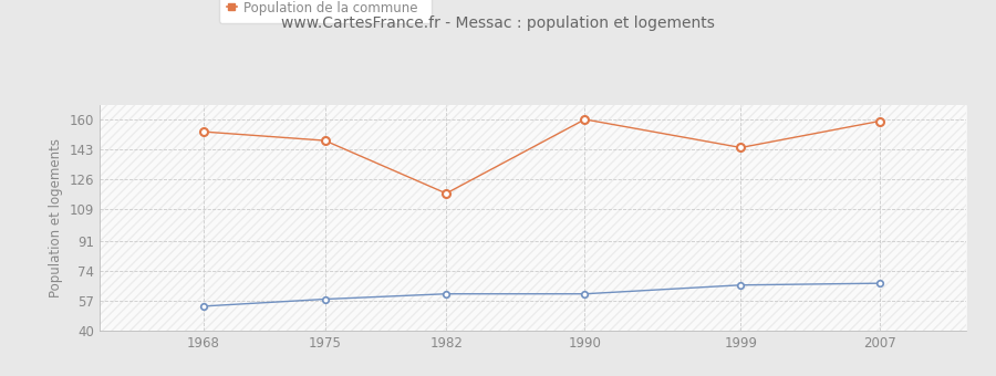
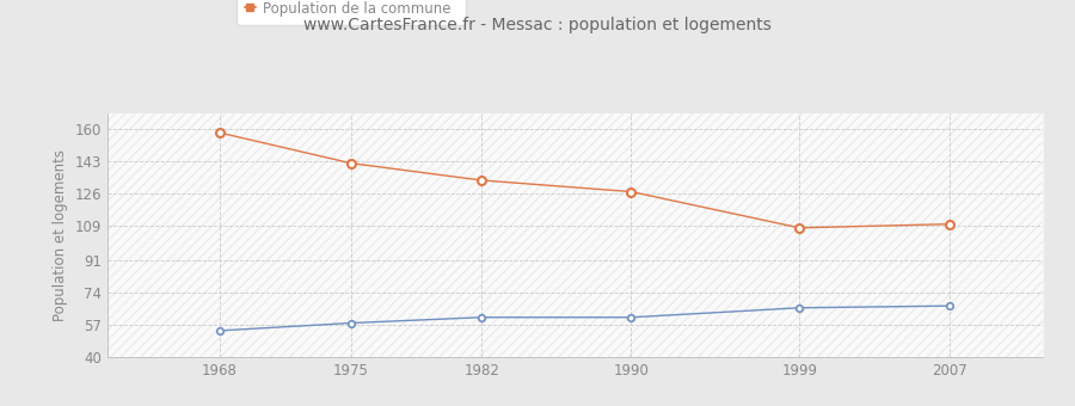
Population de la commune/1968: 153 -> 158
Population de la commune/1975: 148 -> 142
Population de la commune/1982: 118 -> 133
Population de la commune/1990: 160 -> 127
Population de la commune/1999: 144 -> 108
Population de la commune/2007: 159 -> 110
